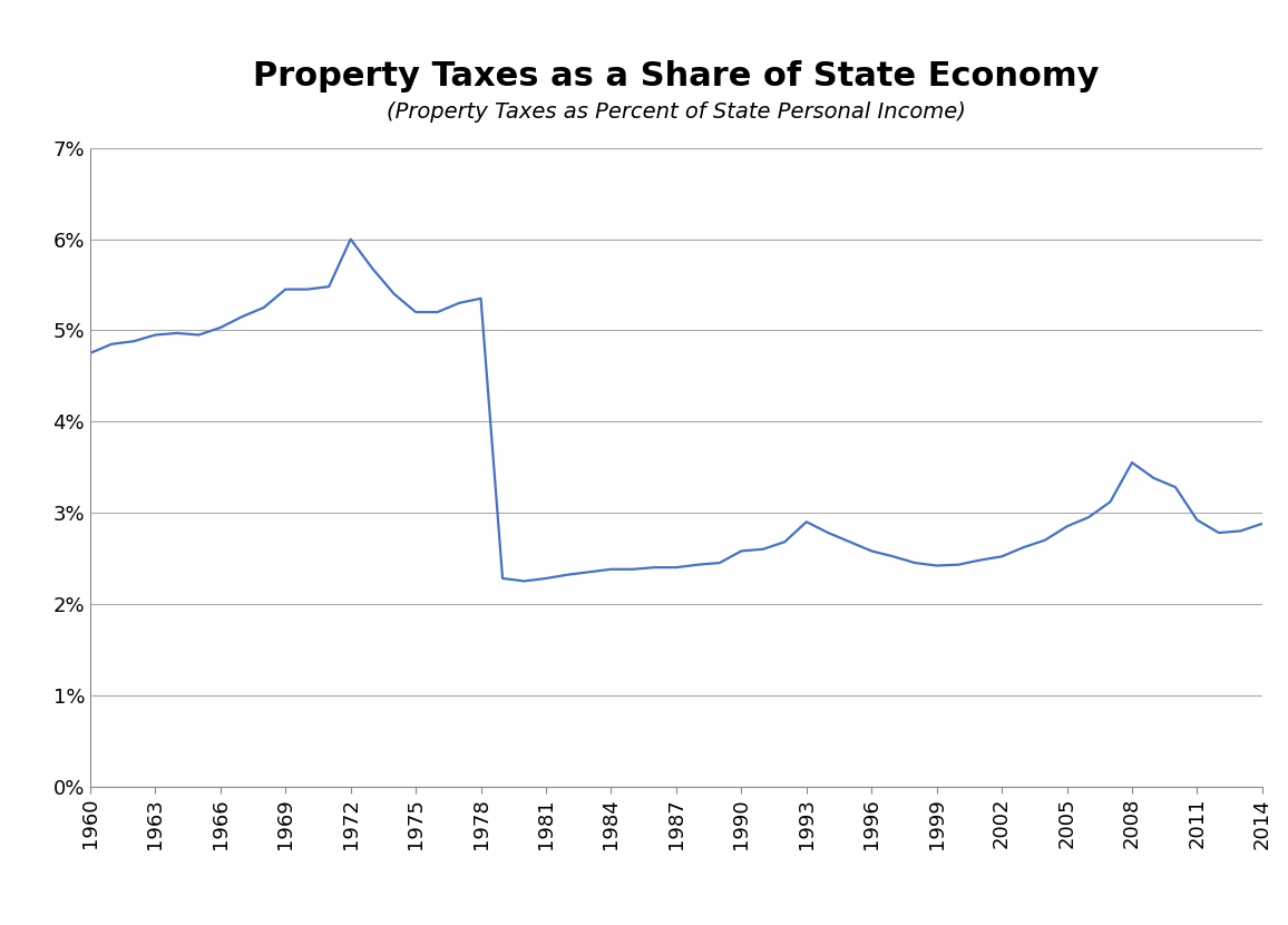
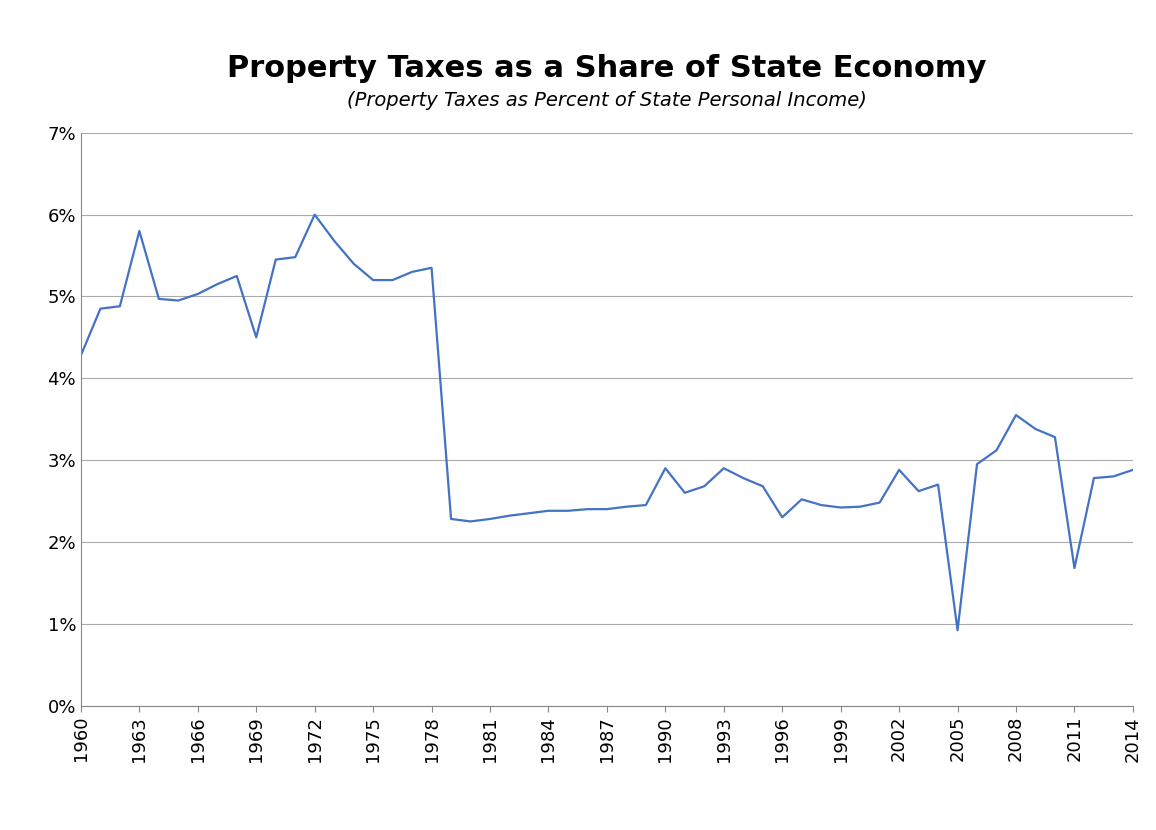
1960: 4.75% -> 4.28%
1963: 4.95% -> 5.80%
1969: 5.45% -> 4.50%
1990: 2.58% -> 2.90%
1996: 2.58% -> 2.30%
2002: 2.52% -> 2.88%
2005: 2.85% -> 0.92%
2011: 2.92% -> 1.68%
